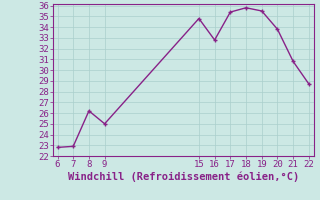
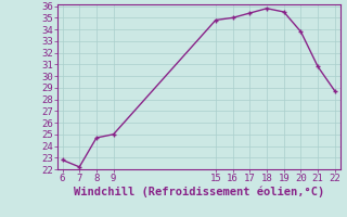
7: 22.9 -> 22.2
8: 26.2 -> 24.7
16: 32.8 -> 35.0
